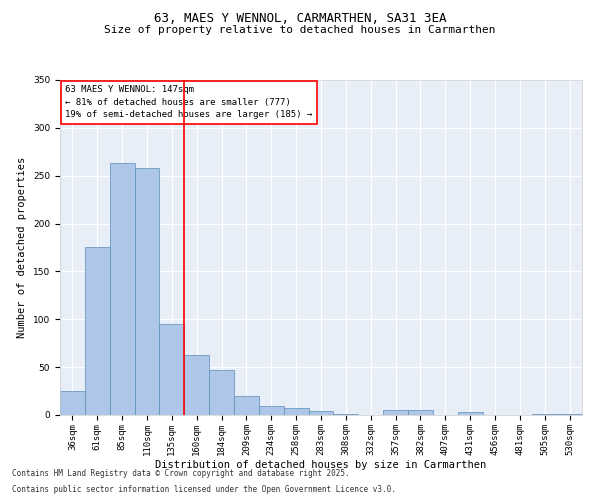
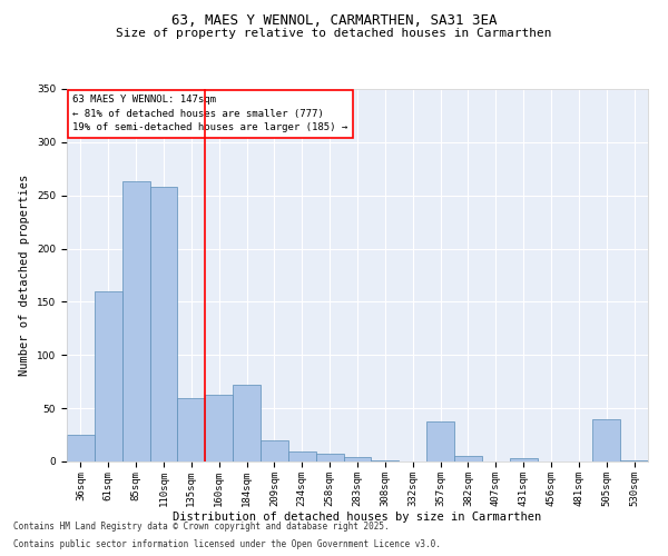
61sqm: 176 -> 160
135sqm: 95 -> 60
184sqm: 47 -> 72
357sqm: 5 -> 38
505sqm: 1 -> 40
